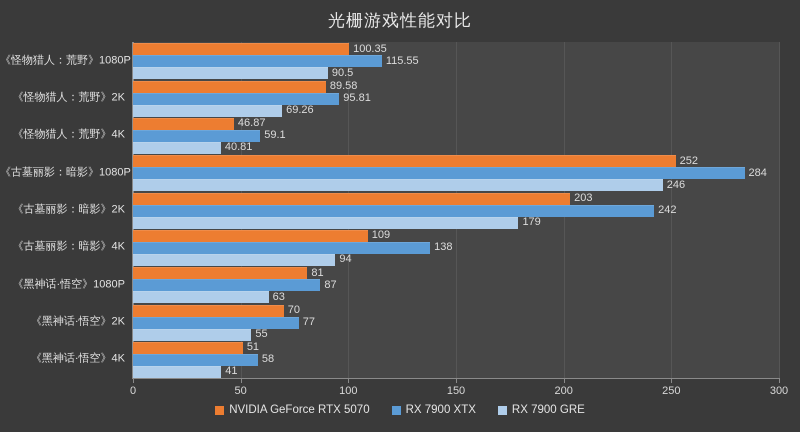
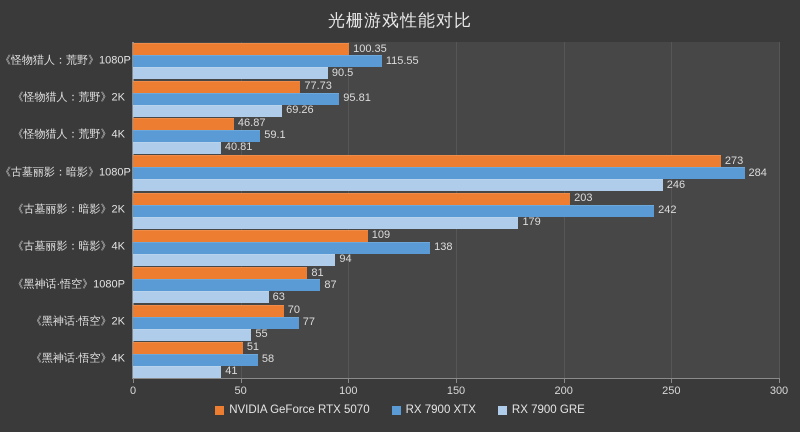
NVIDIA GeForce RTX 5070/《怪物猎人：荒野》2K: 89.58 -> 77.73
NVIDIA GeForce RTX 5070/《古墓丽影：暗影》1080P: 252 -> 273
